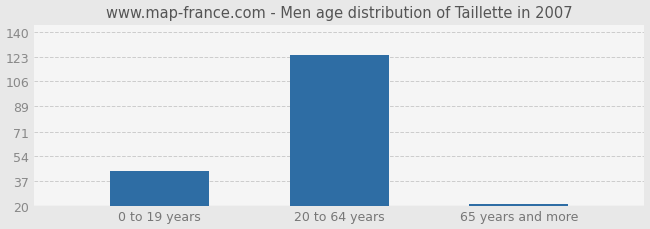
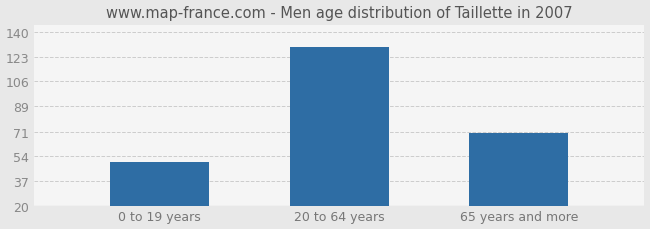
0 to 19 years: 44 -> 50
20 to 64 years: 124 -> 130
65 years and more: 21 -> 70
